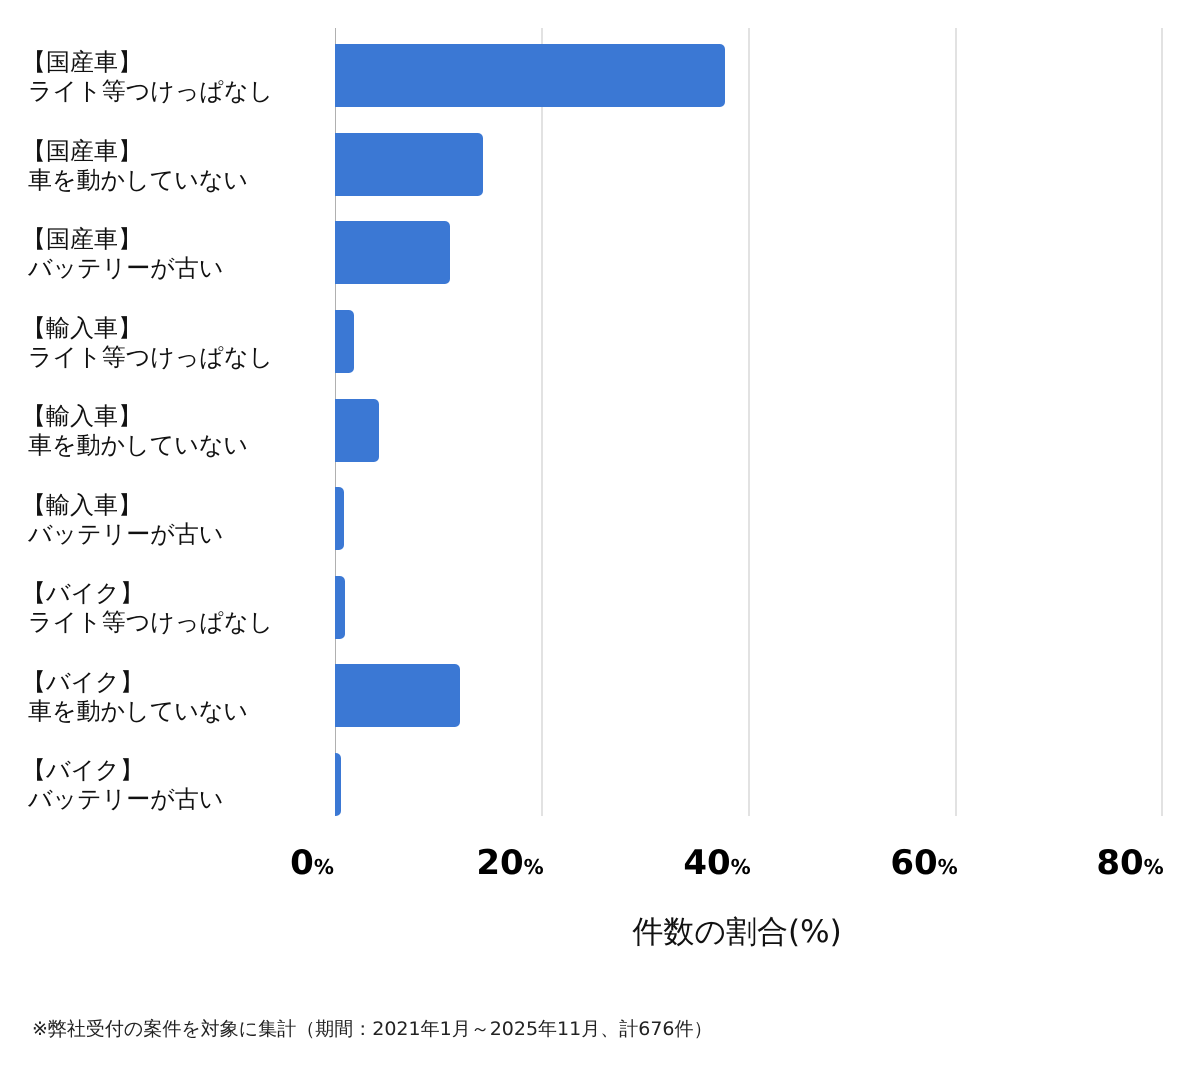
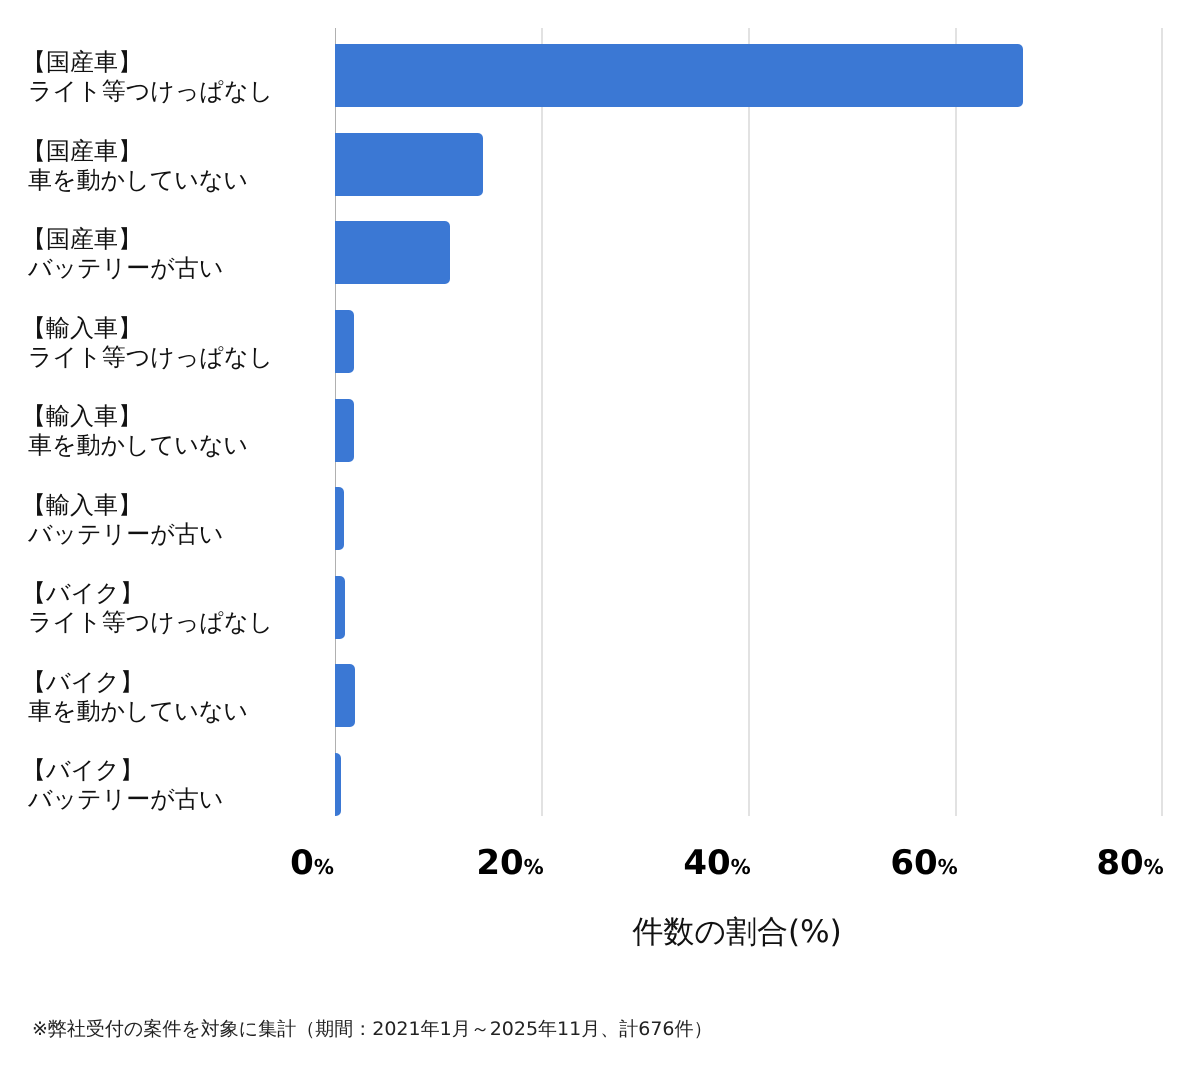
【国産車】ライト等つけっぱなし: 37.7 -> 66.6
【輸入車】車を動かしていない: 4.3 -> 1.8
【バイク】車を動かしていない: 12.1 -> 1.9
